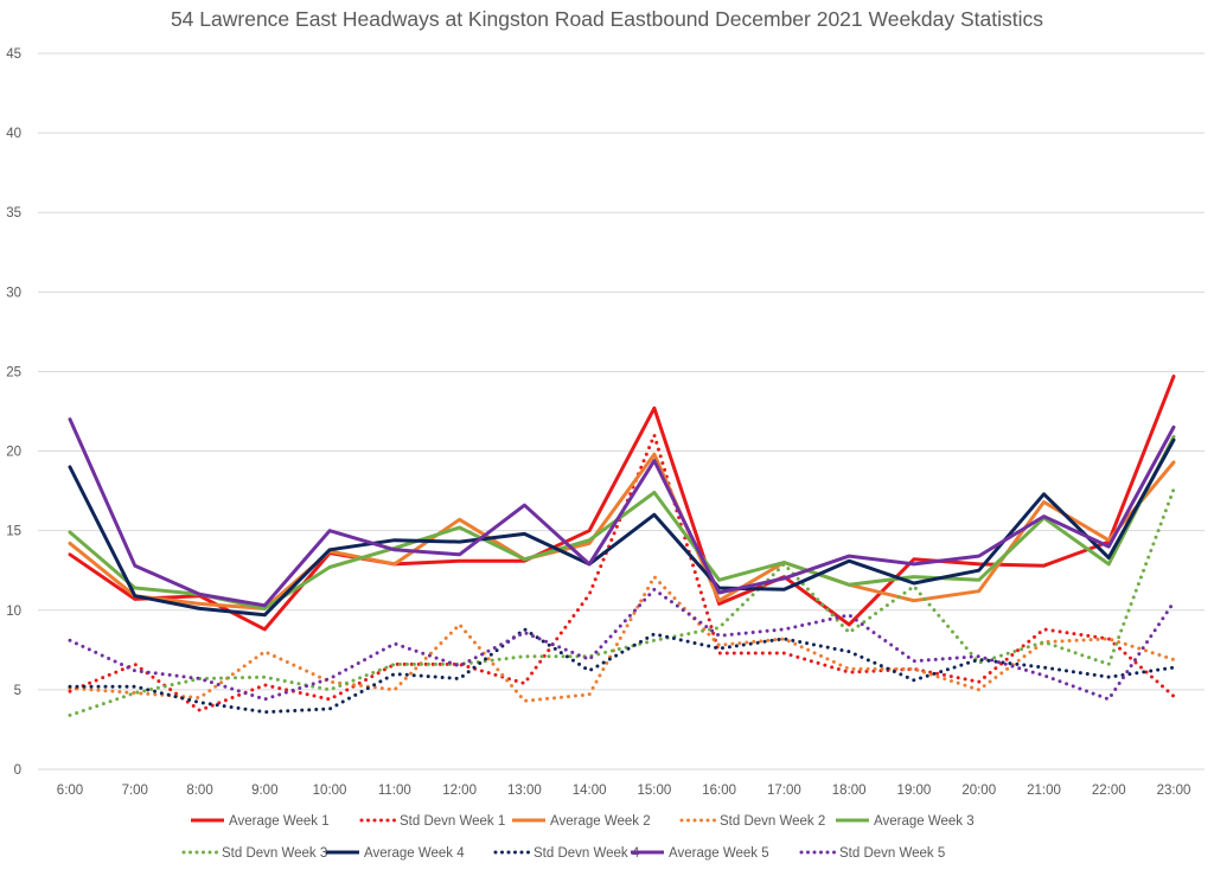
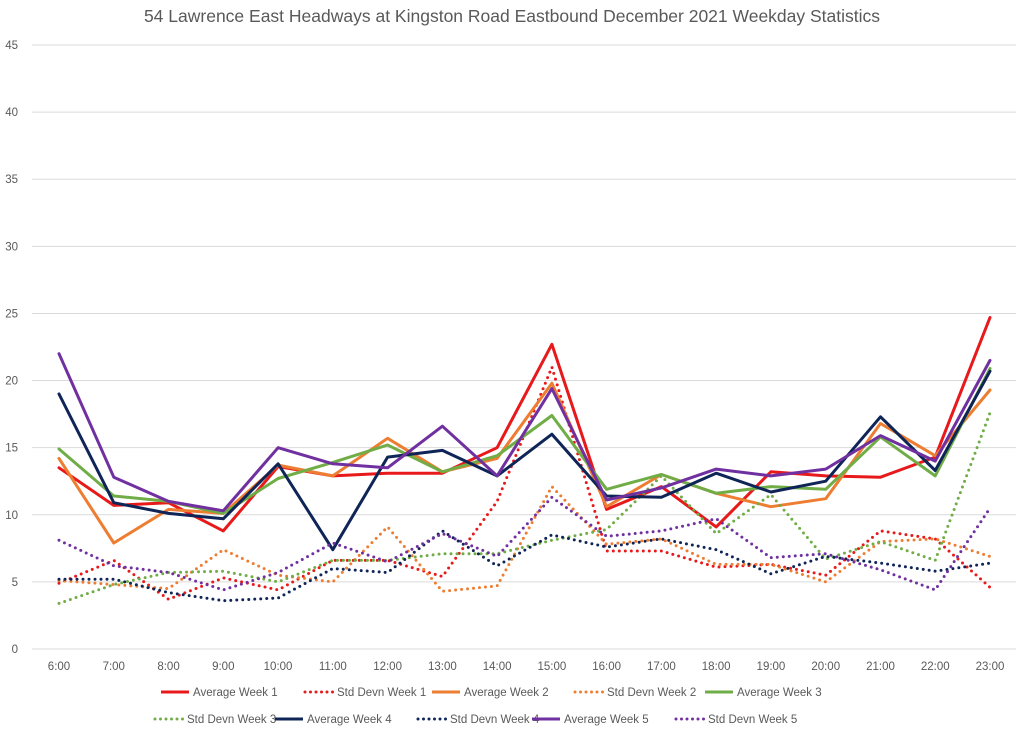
Average Week 2/7:00: 10.9 -> 7.9
Average Week 4/11:00: 14.4 -> 7.4
